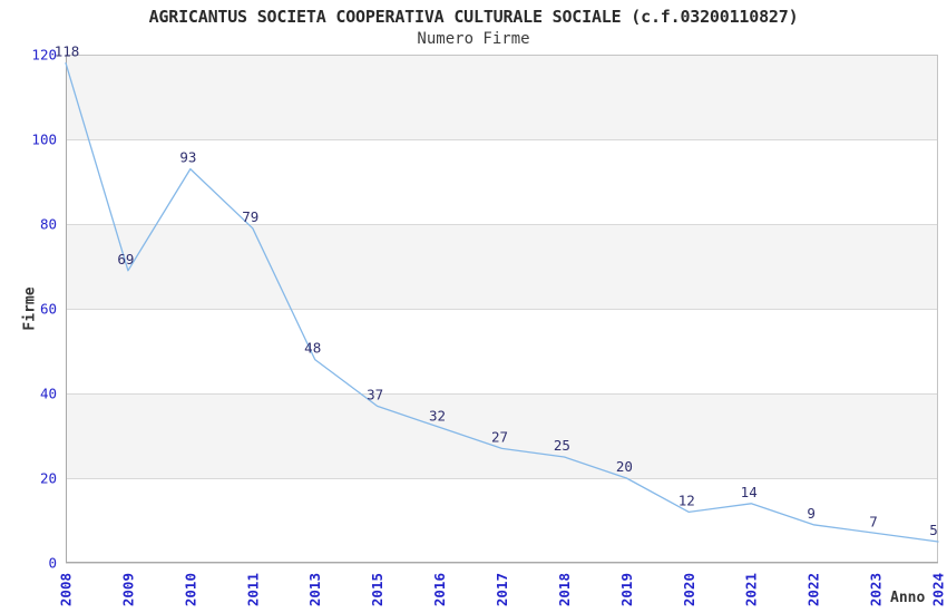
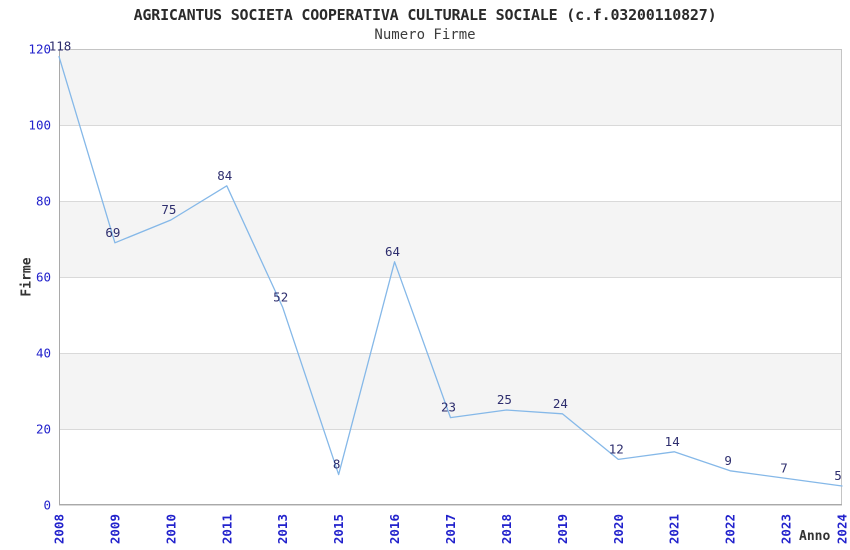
2010: 93 -> 75
2011: 79 -> 84
2013: 48 -> 52
2015: 37 -> 8
2016: 32 -> 64
2017: 27 -> 23
2019: 20 -> 24
